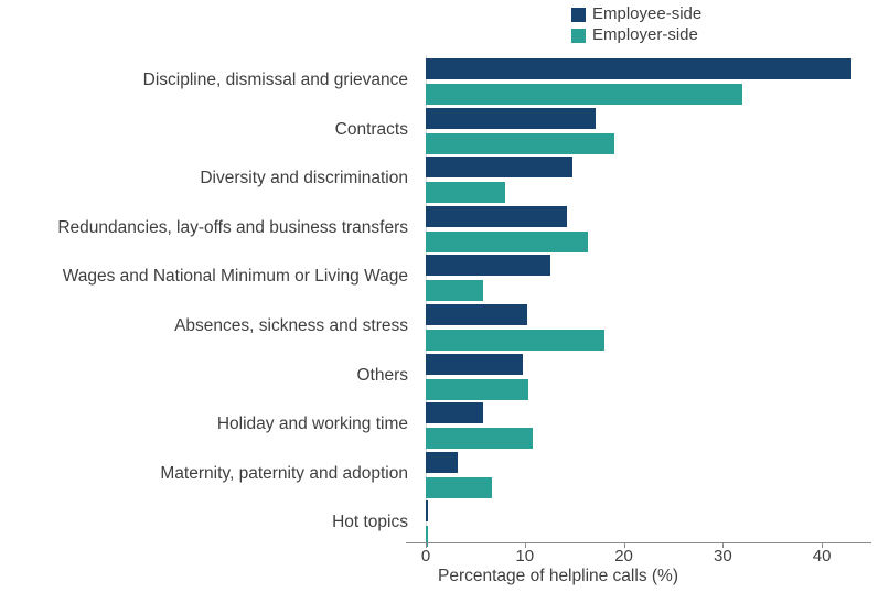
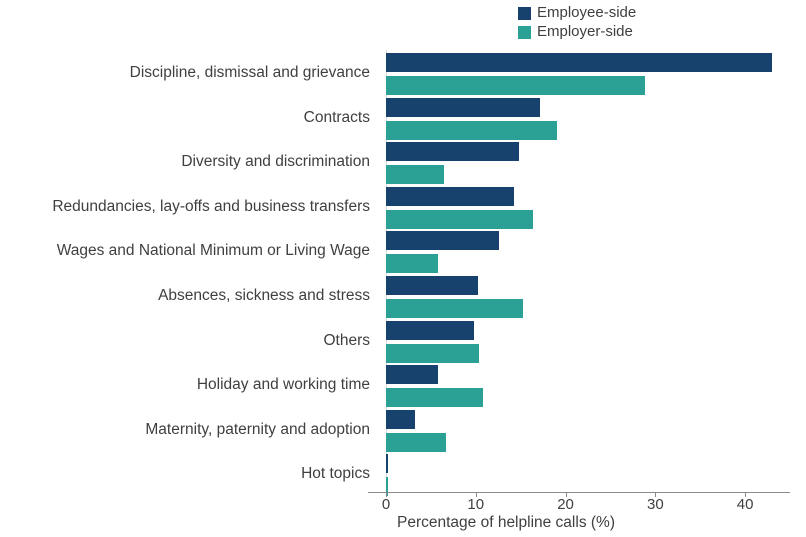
Employer-side/Discipline, dismissal and grievance: 32 -> 29
Employer-side/Diversity and discrimination: 8 -> 6
Employer-side/Absences, sickness and stress: 18 -> 15
